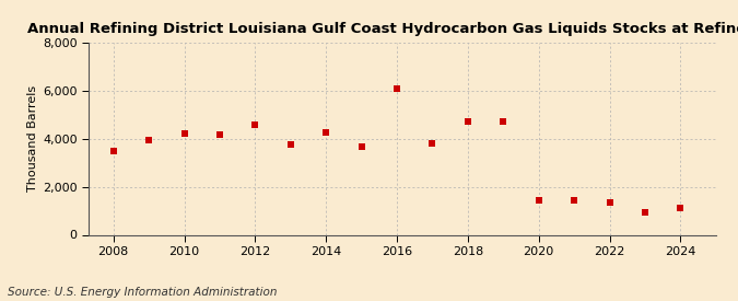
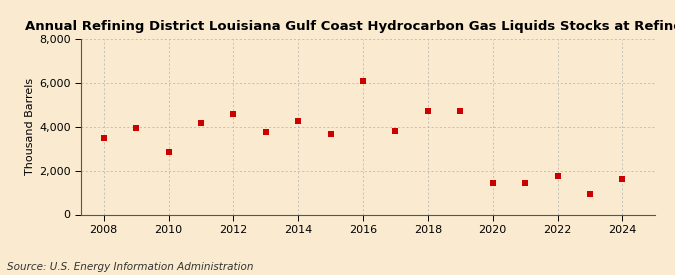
2010: 4,200 -> 2,850
2022: 1,350 -> 1,750
2024: 1,100 -> 1,600
